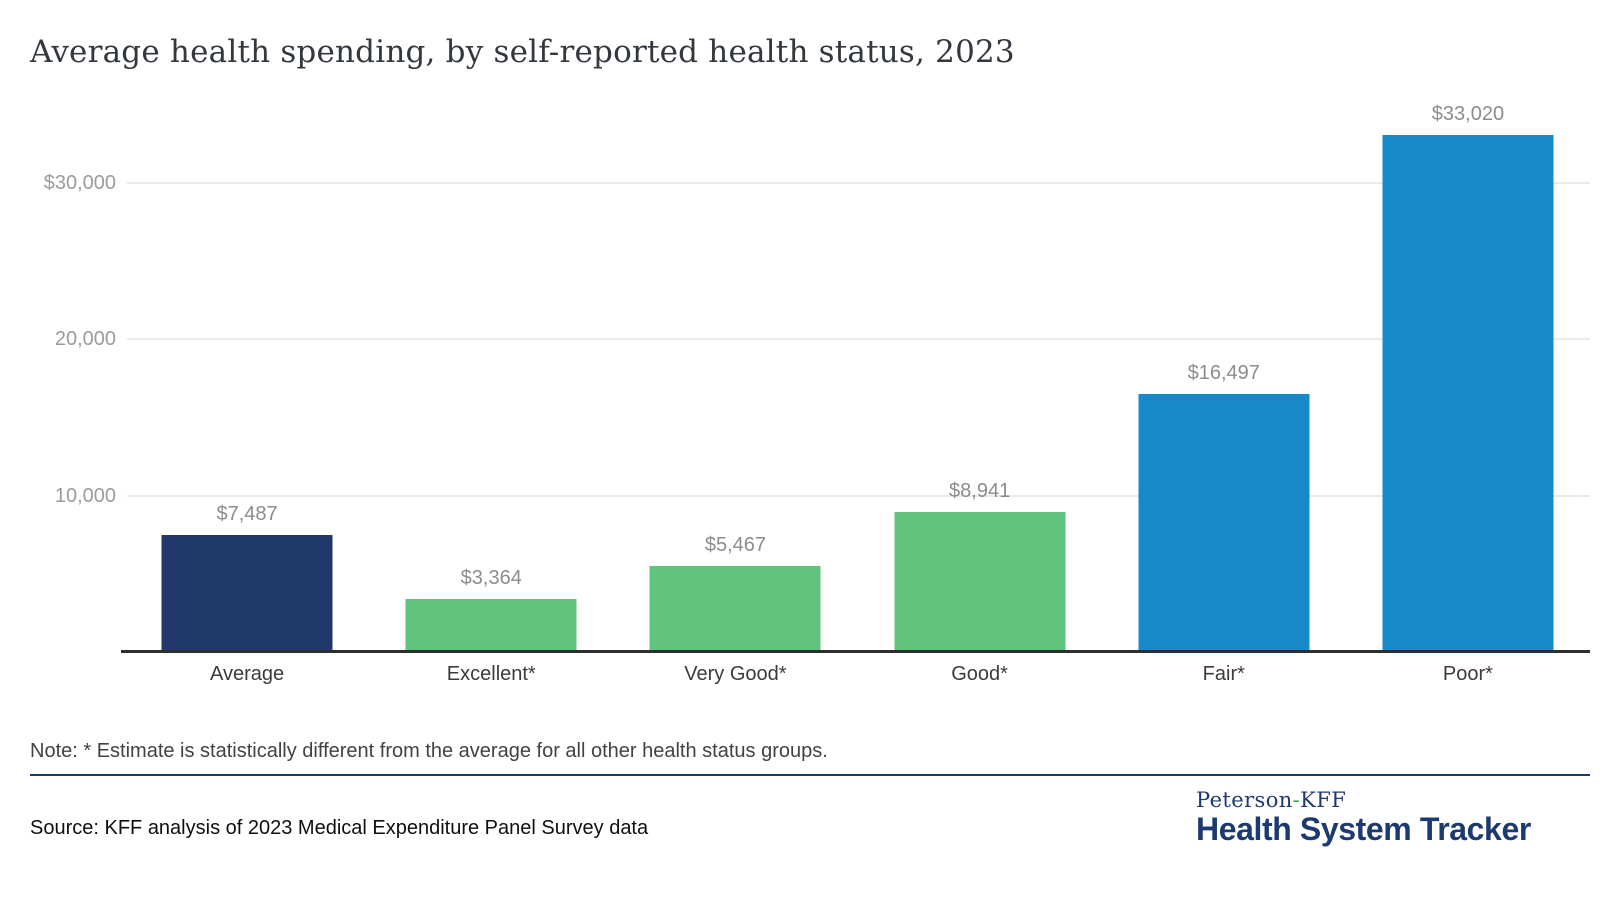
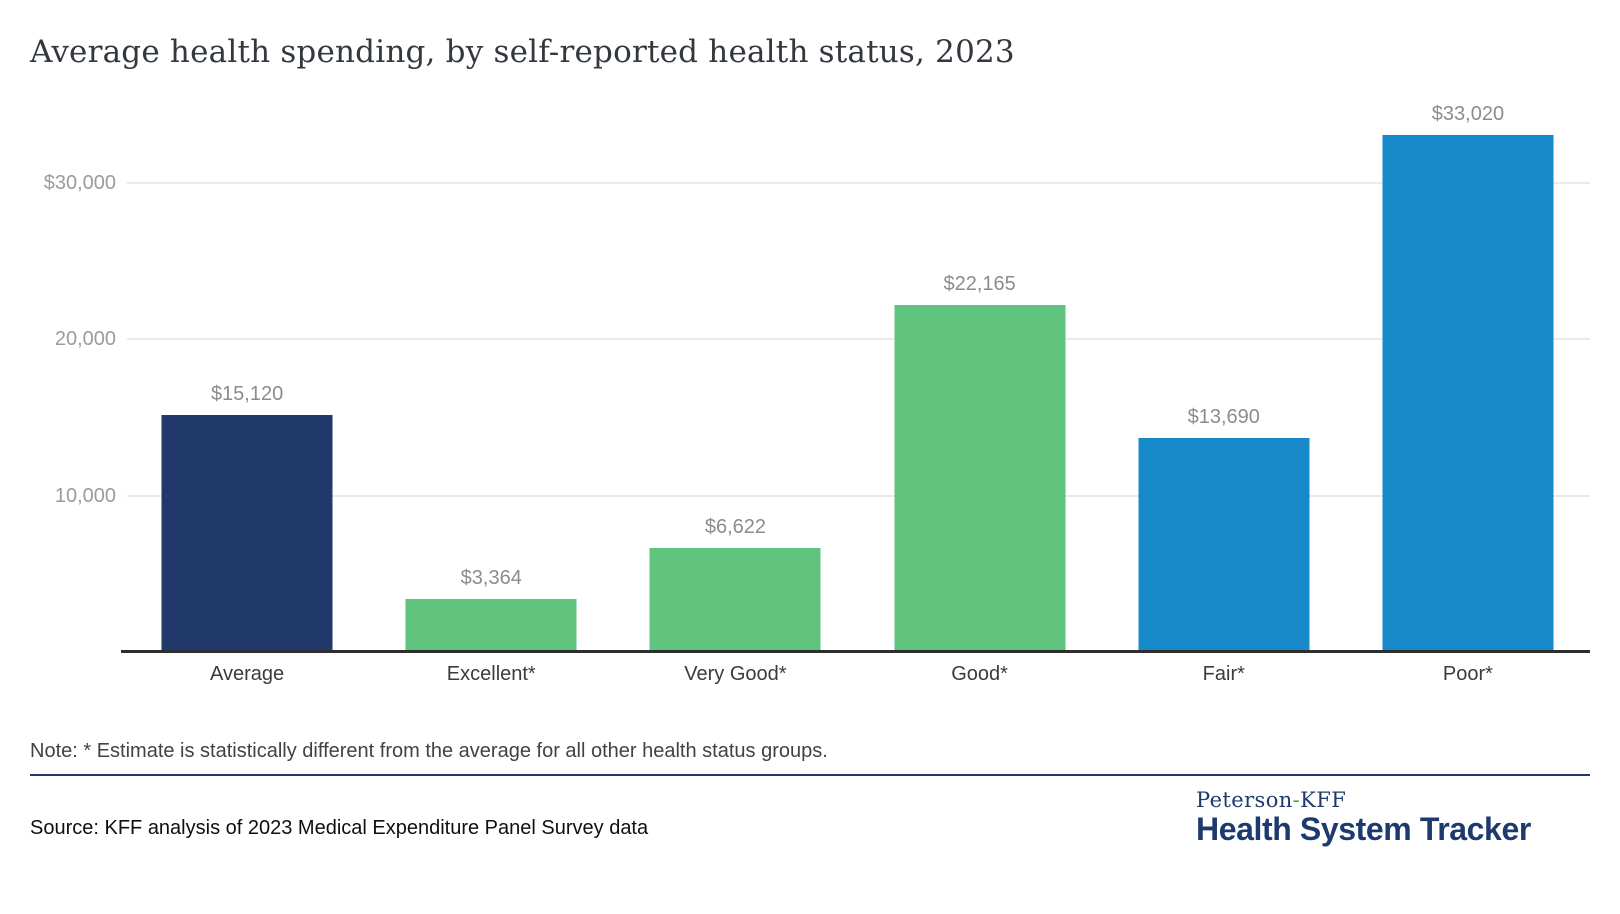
Average: $7,487 -> $15,120
Very Good*: $5,467 -> $6,622
Good*: $8,941 -> $22,165
Fair*: $16,497 -> $13,690
